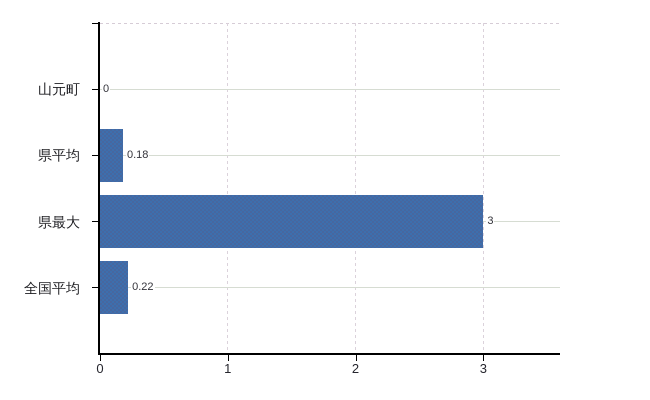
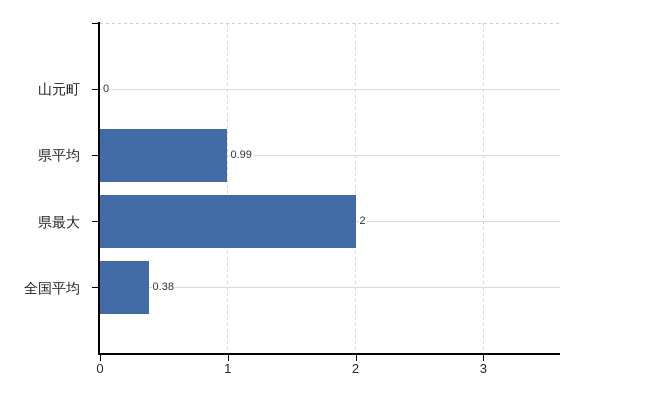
県平均: 0.18 -> 0.99
県最大: 3 -> 2
全国平均: 0.22 -> 0.38
